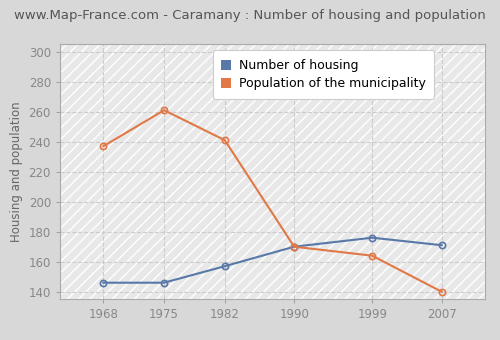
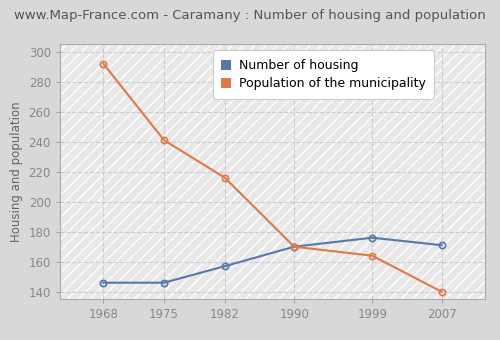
Population of the municipality/1968: 237 -> 292
Population of the municipality/1975: 261 -> 241
Population of the municipality/1982: 241 -> 216
